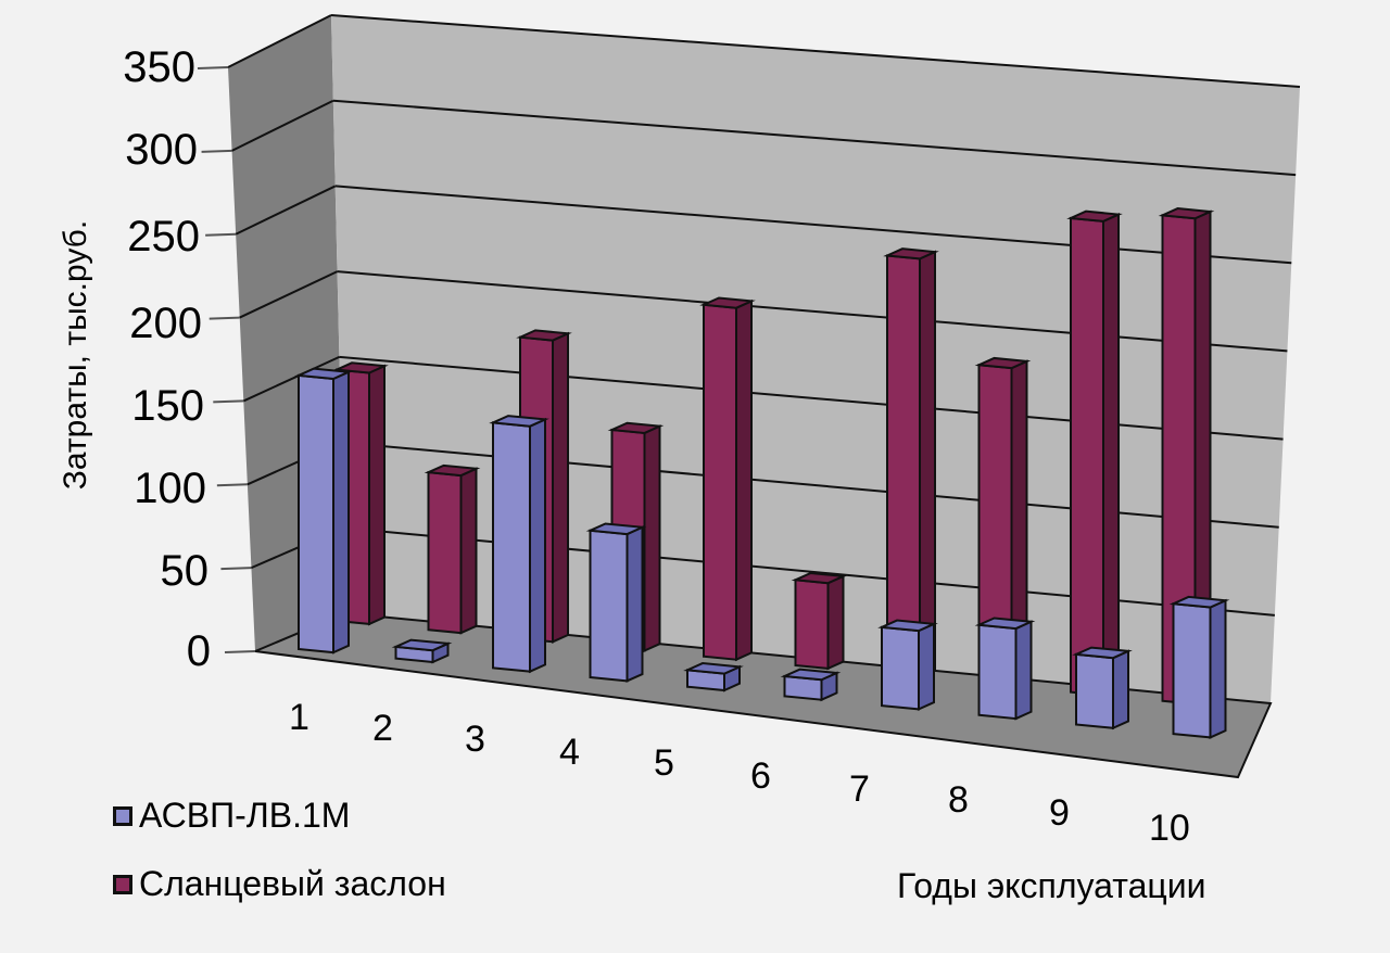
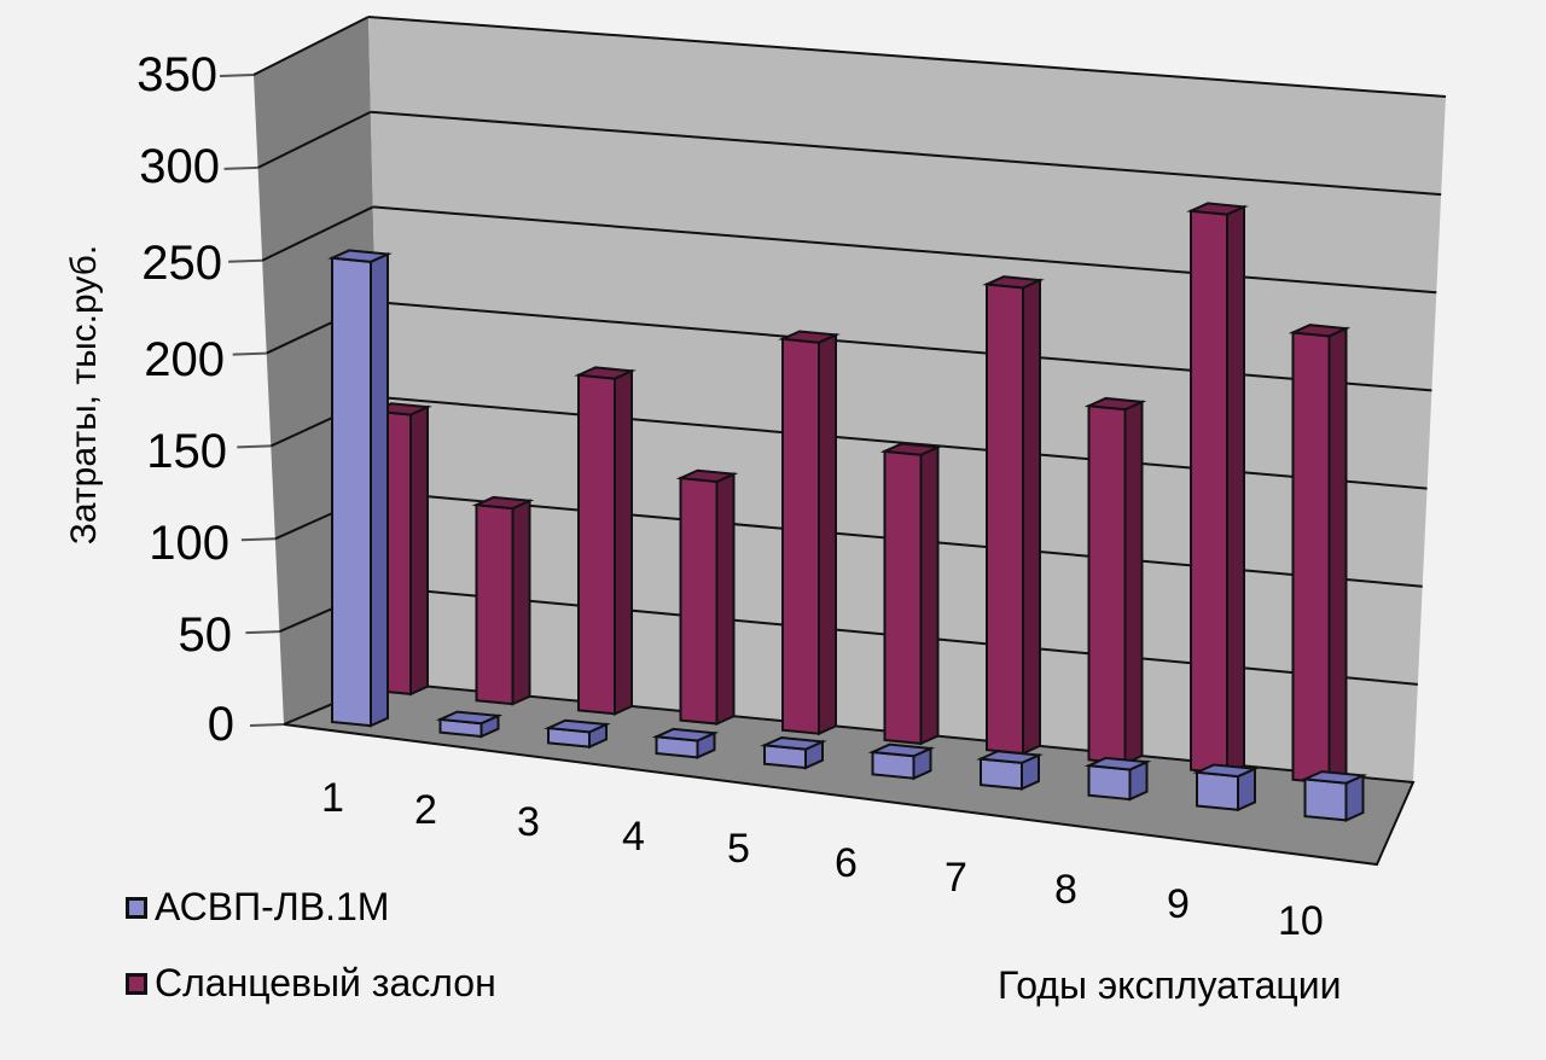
АСВП-ЛВ.1М/1: 164 -> 250
Сланцевый заслон/2: 94 -> 105
АСВП-ЛВ.1М/3: 147 -> 8
АСВП-ЛВ.1М/4: 88 -> 9
Сланцевый заслон/6: 51 -> 155
АСВП-ЛВ.1М/7: 47 -> 14
АСВП-ЛВ.1М/8: 54 -> 16
АСВП-ЛВ.1М/9: 42 -> 18
Сланцевый заслон/9: 283 -> 300
АСВП-ЛВ.1М/10: 78 -> 20
Сланцевый заслон/10: 290 -> 240
